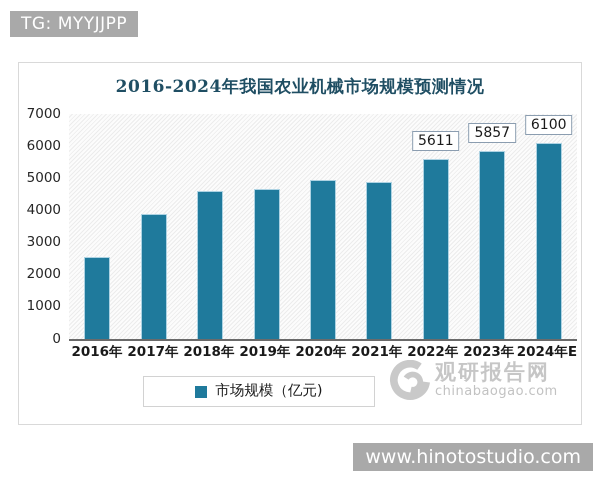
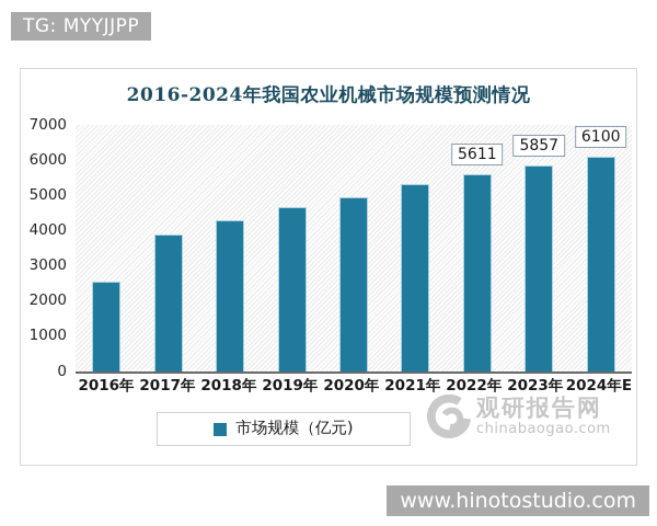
2018年: 4600 -> 4300
2021年: 4900 -> 5300
